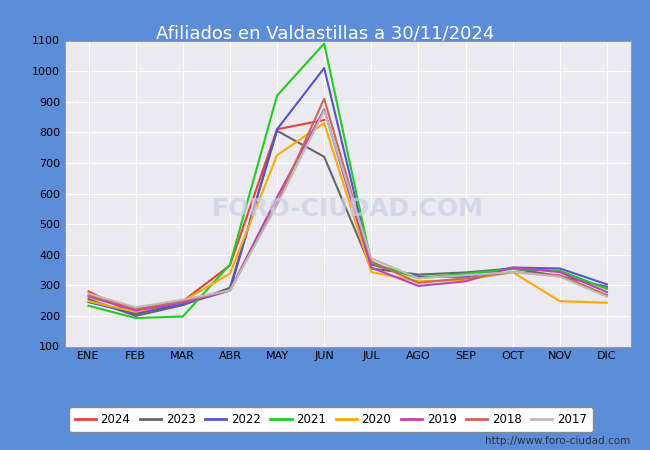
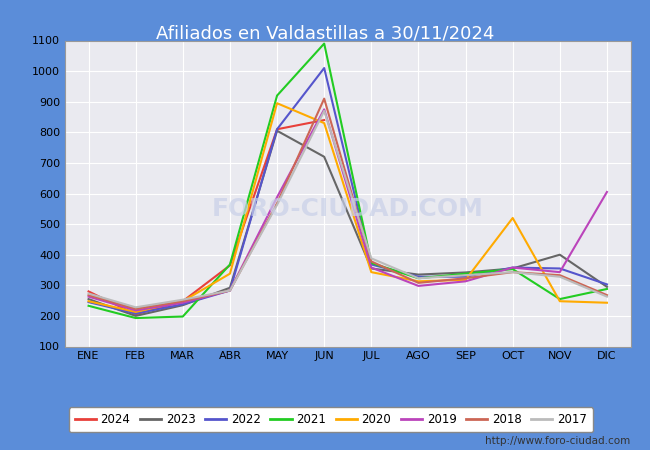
2020/MAY: 725 -> 895
2020/OCT: 343 -> 520
2023/NOV: 330 -> 400
2021/NOV: 348 -> 255
2019/DIC: 278 -> 605
